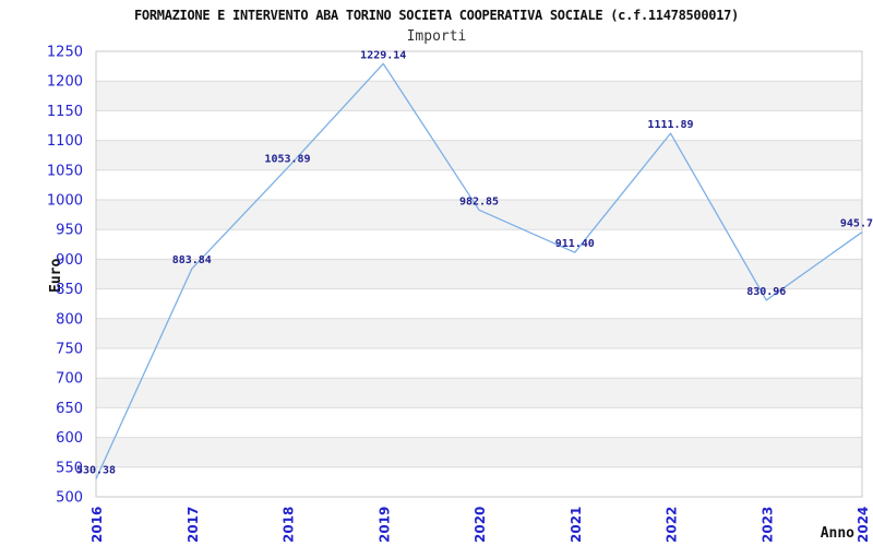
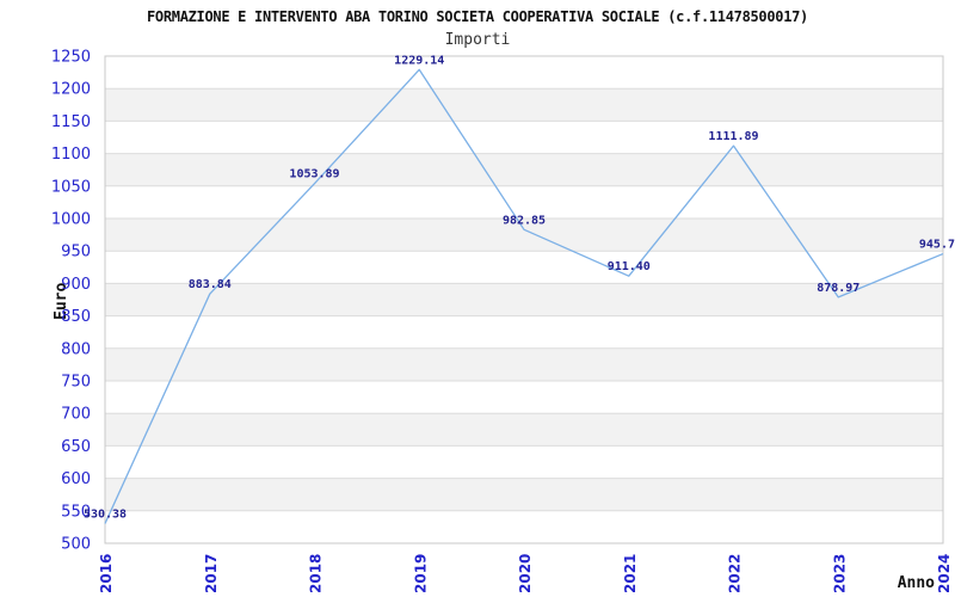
2023: 830.96 -> 878.97
